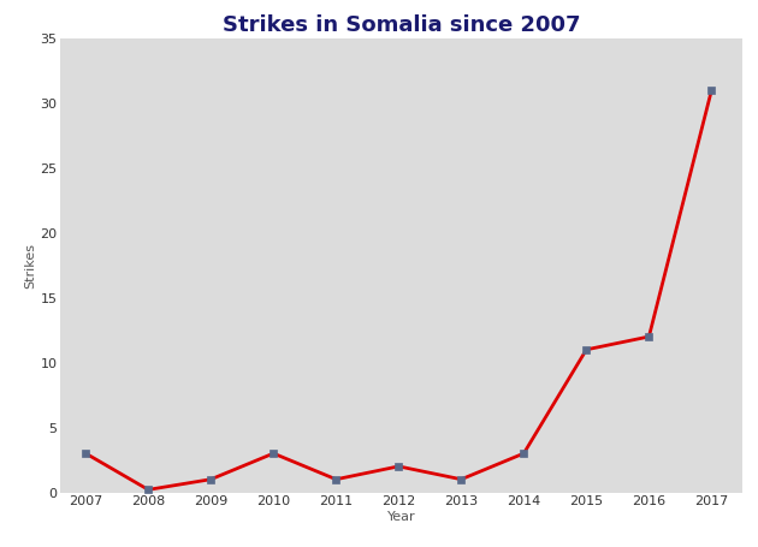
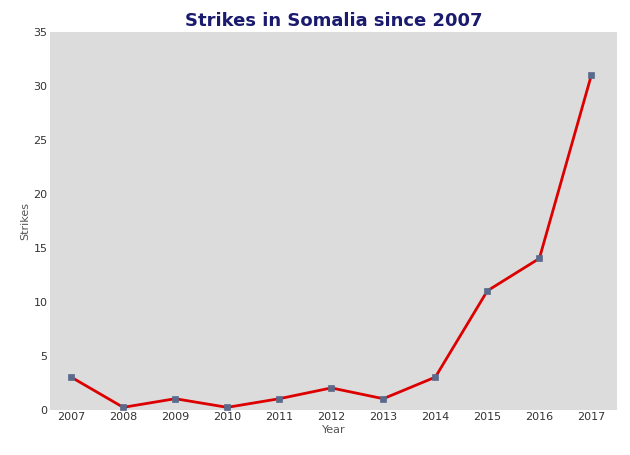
2010: 3.0 -> 0.2
2016: 12.0 -> 14.0
